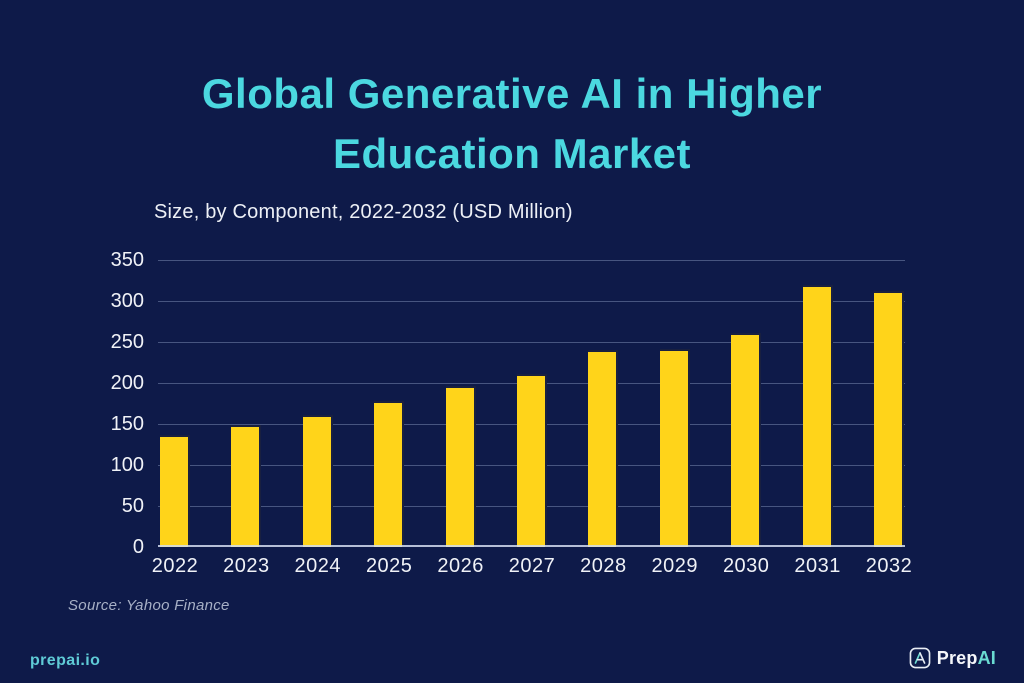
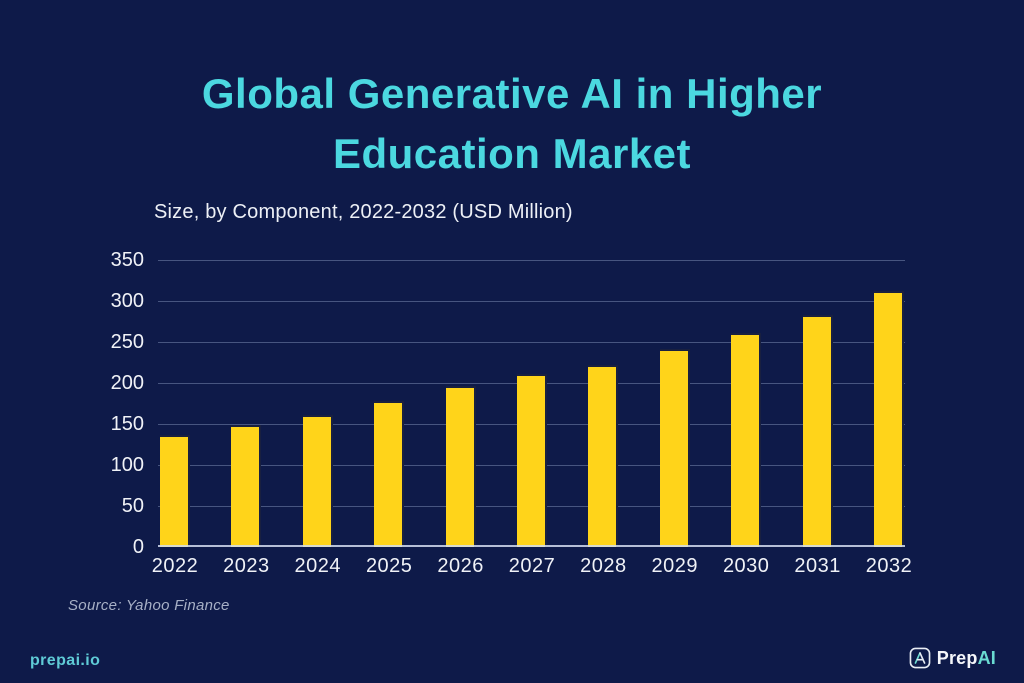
2028: 240 -> 220
2031: 320 -> 280
